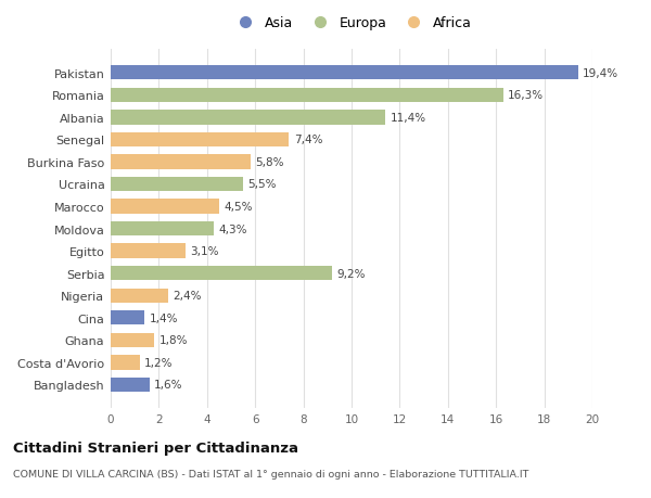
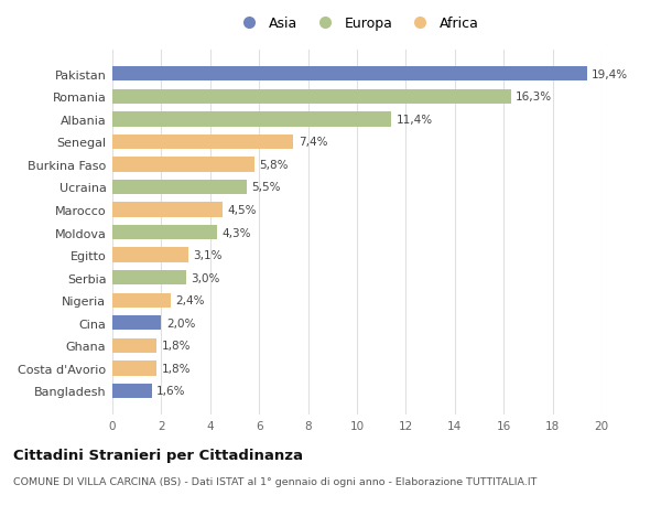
Serbia: 9,2% -> 3,0%
Cina: 1,4% -> 2,0%
Costa d'Avorio: 1,2% -> 1,8%
